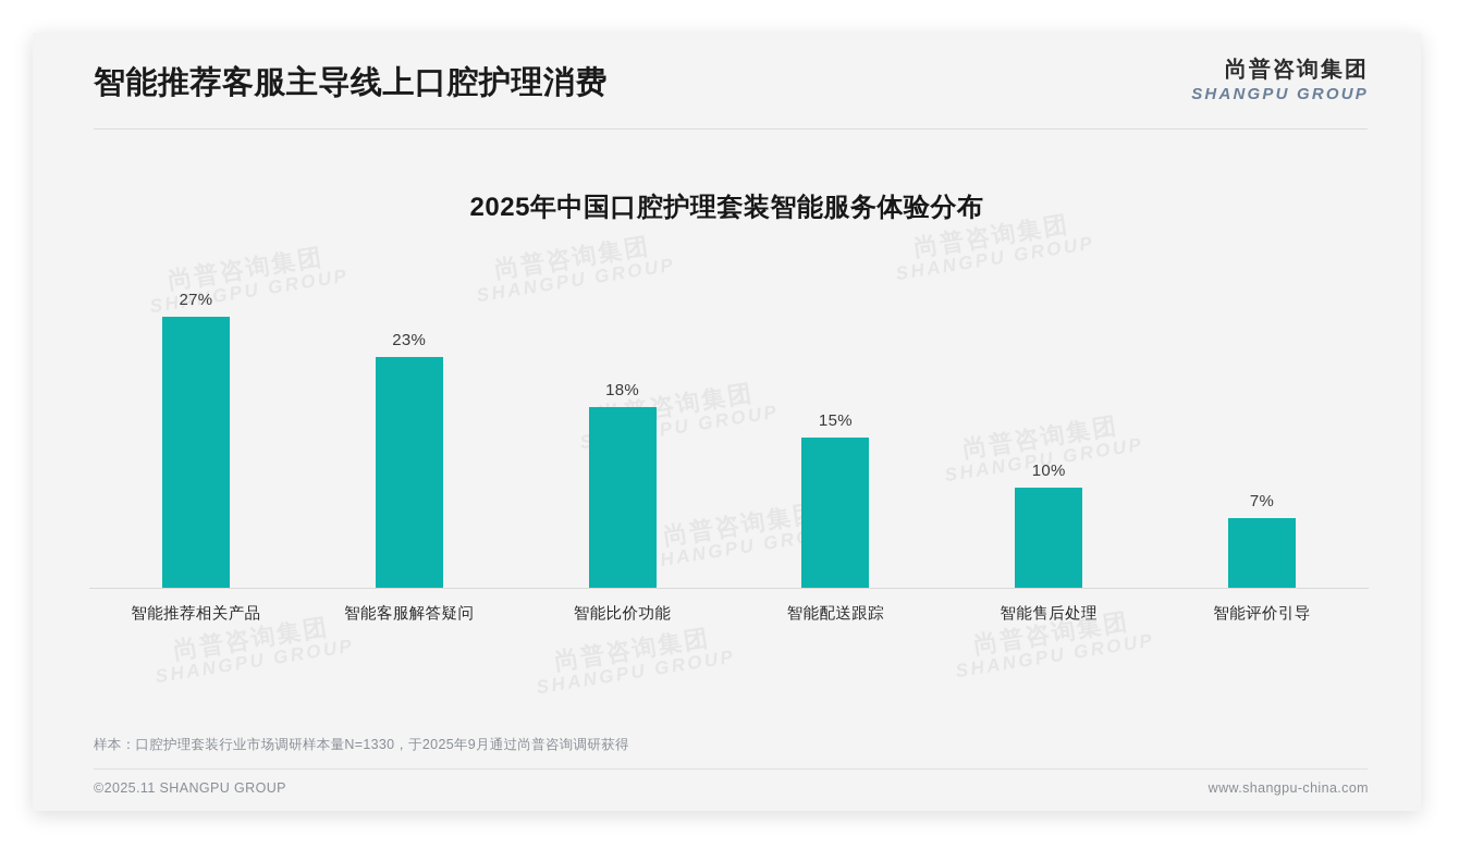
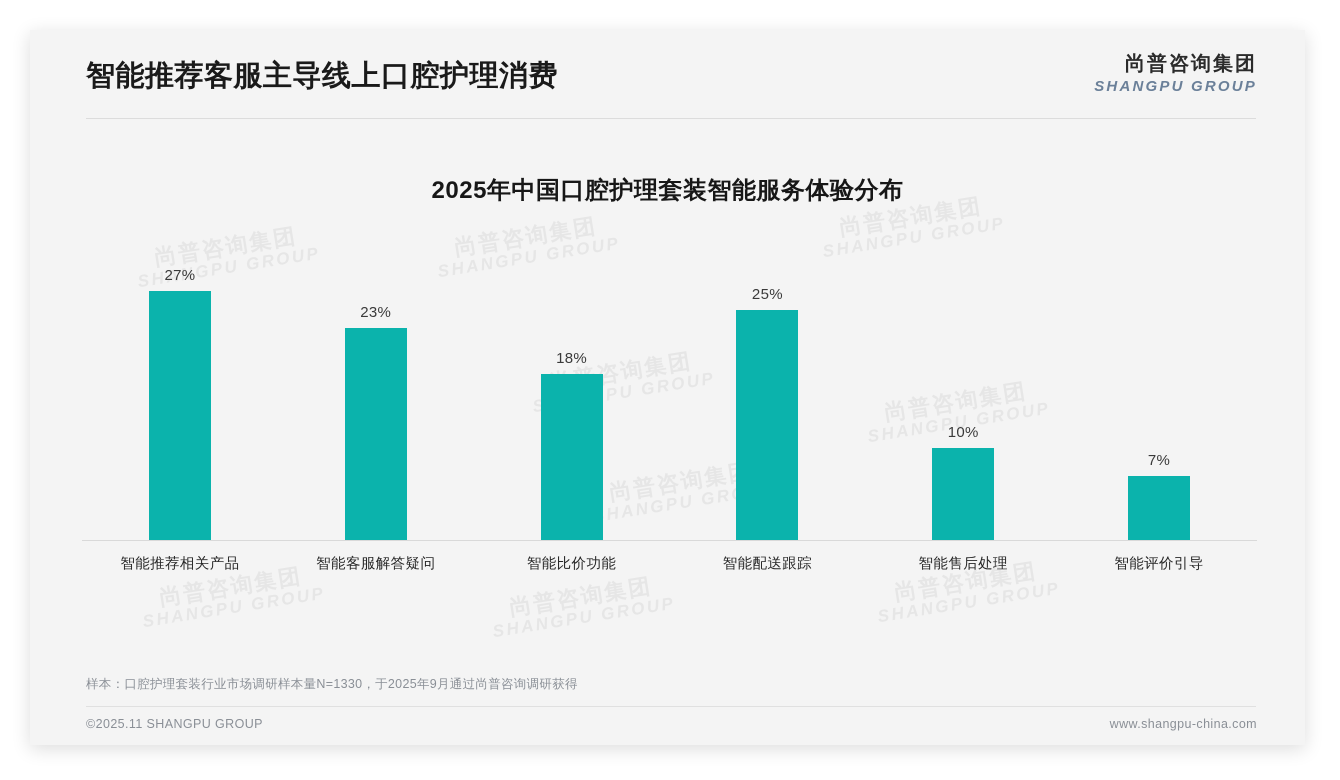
智能配送跟踪: 15% -> 25%
